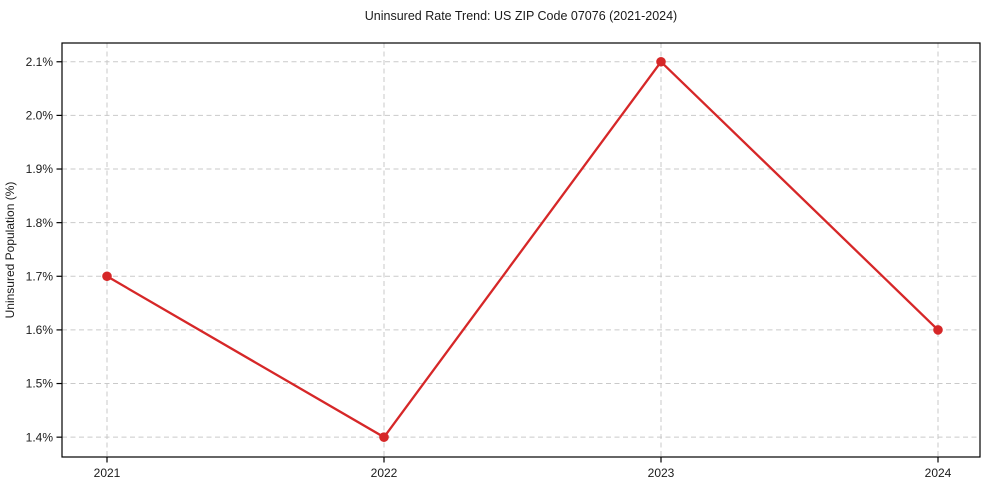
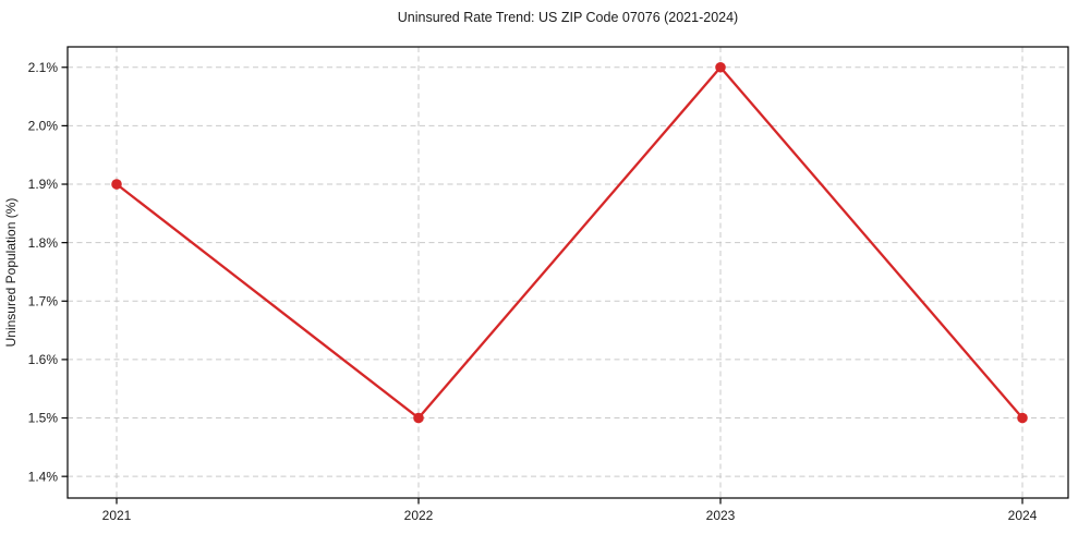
2021: 1.7% -> 1.9%
2022: 1.4% -> 1.5%
2024: 1.6% -> 1.5%
